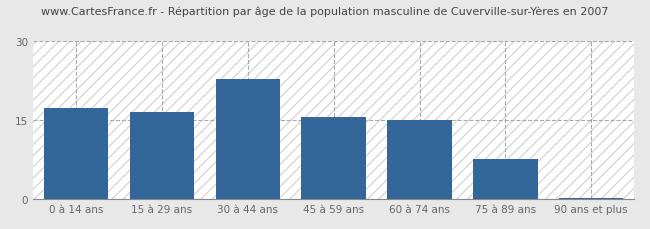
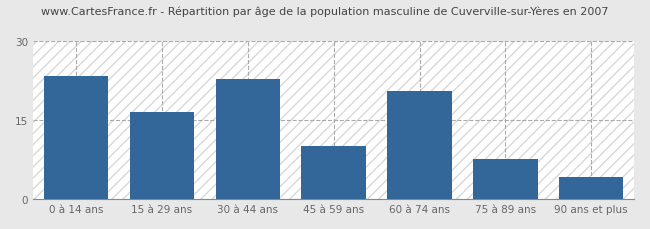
0 à 14 ans: 17.2 -> 23.4
45 à 59 ans: 15.5 -> 10.0
60 à 74 ans: 15.1 -> 20.6
90 ans et plus: 0.3 -> 4.2
